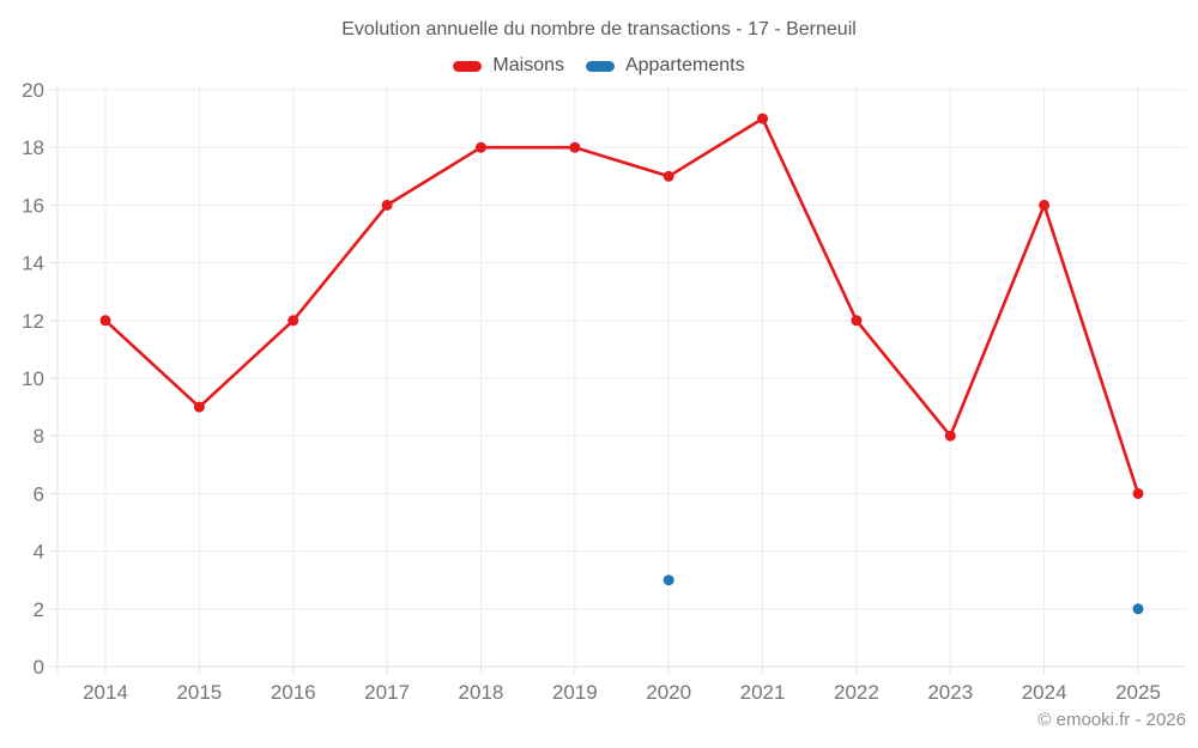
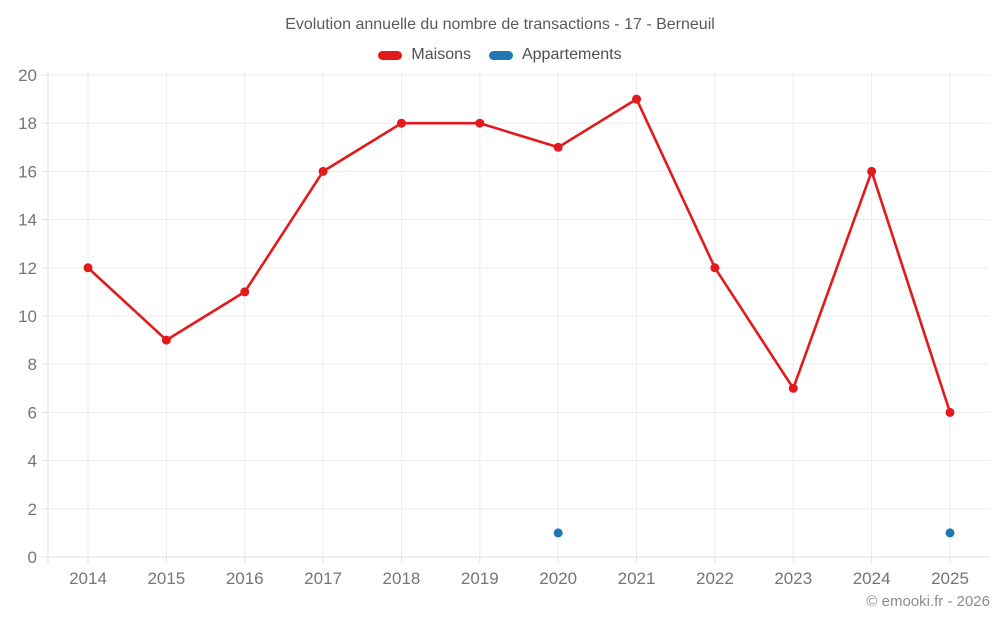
Maisons/2016: 12 -> 11
Appartements/2020: 3 -> 1
Maisons/2023: 8 -> 7
Appartements/2025: 2 -> 1
